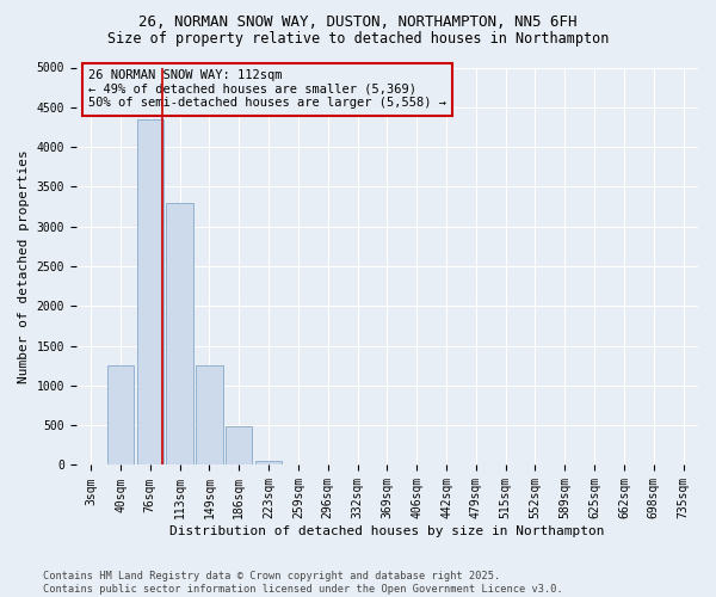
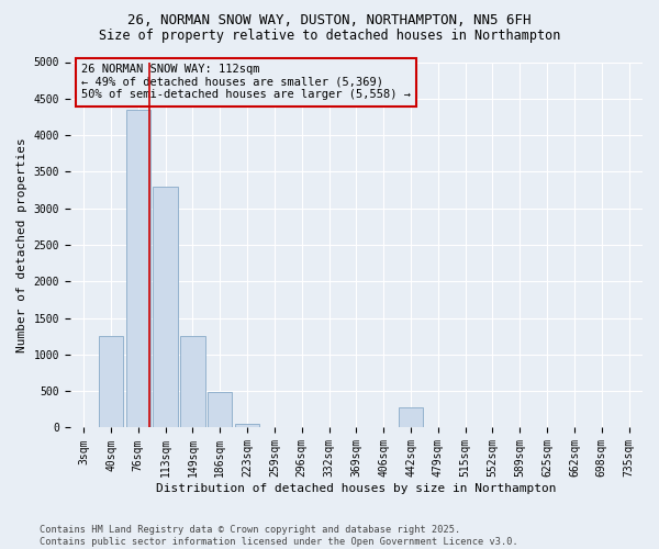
442sqm: 0 -> 280
